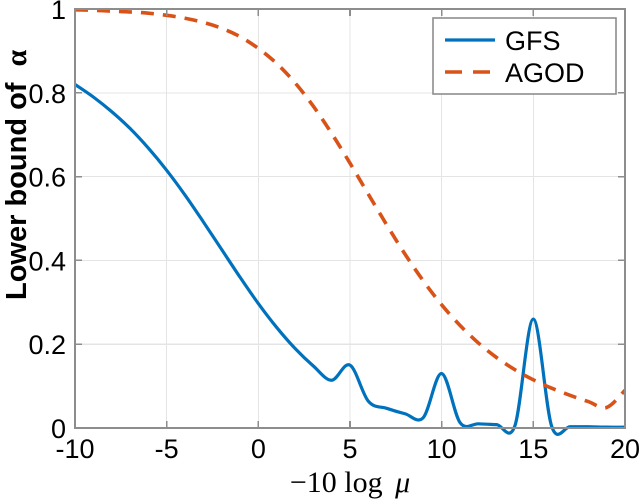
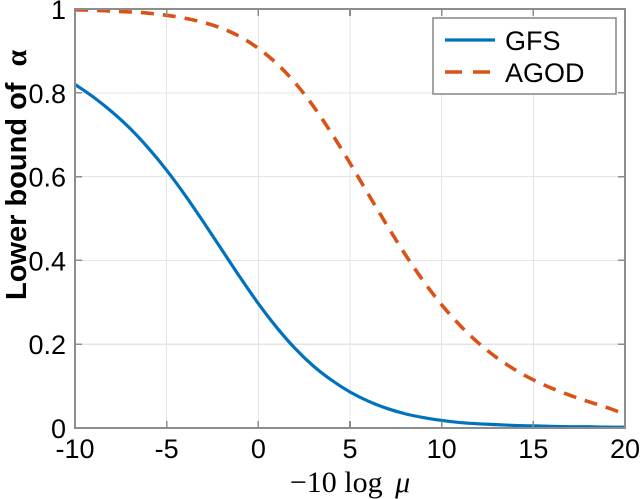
GFS/5: 0.15 -> 0.09
GFS/10: 0.13 -> 0.02
GFS/15: 0.26 -> 0.01
AGOD/20: 0.09 -> 0.03
